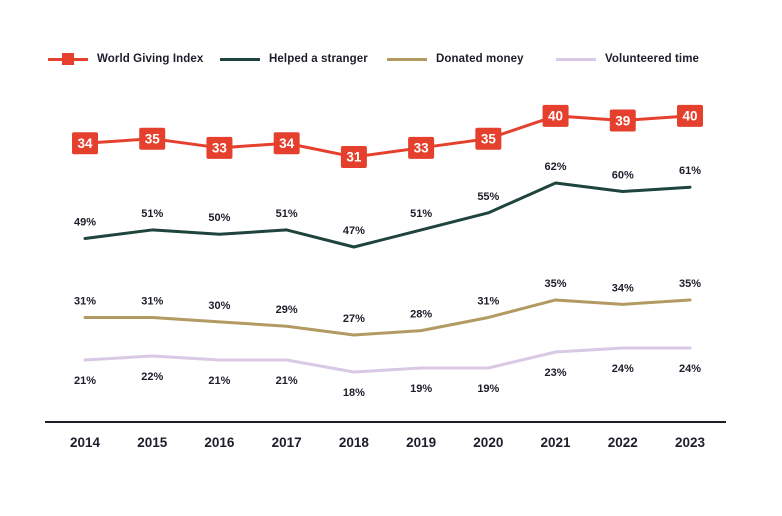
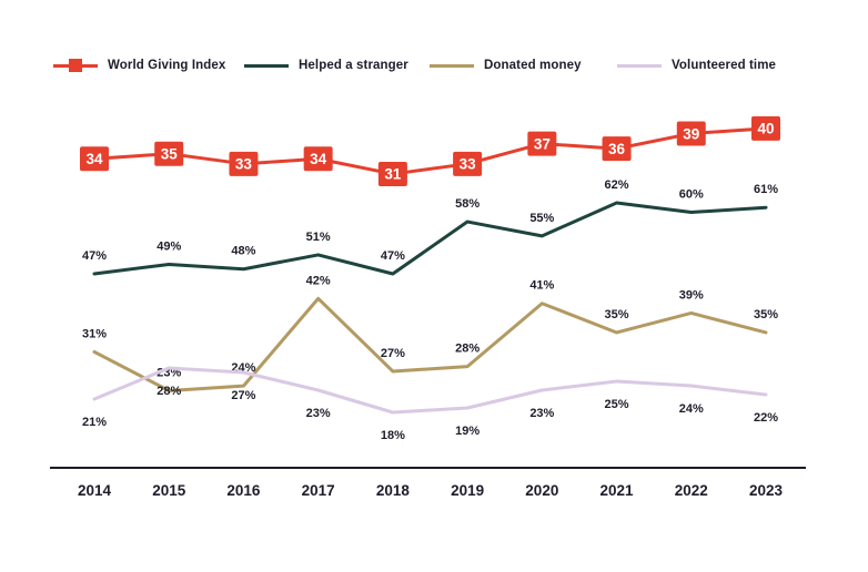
Helped a stranger/2014: 49% -> 47%
Helped a stranger/2015: 51% -> 49%
Donated money/2015: 31% -> 23%
Volunteered time/2015: 22% -> 28%
Helped a stranger/2016: 50% -> 48%
Donated money/2016: 30% -> 24%
Volunteered time/2016: 21% -> 27%
Donated money/2017: 29% -> 42%
Volunteered time/2017: 21% -> 23%
Helped a stranger/2019: 51% -> 58%
World Giving Index/2020: 35 -> 37
Donated money/2020: 31% -> 41%
Volunteered time/2020: 19% -> 23%
World Giving Index/2021: 40 -> 36
Volunteered time/2021: 23% -> 25%
Donated money/2022: 34% -> 39%
Volunteered time/2023: 24% -> 22%
